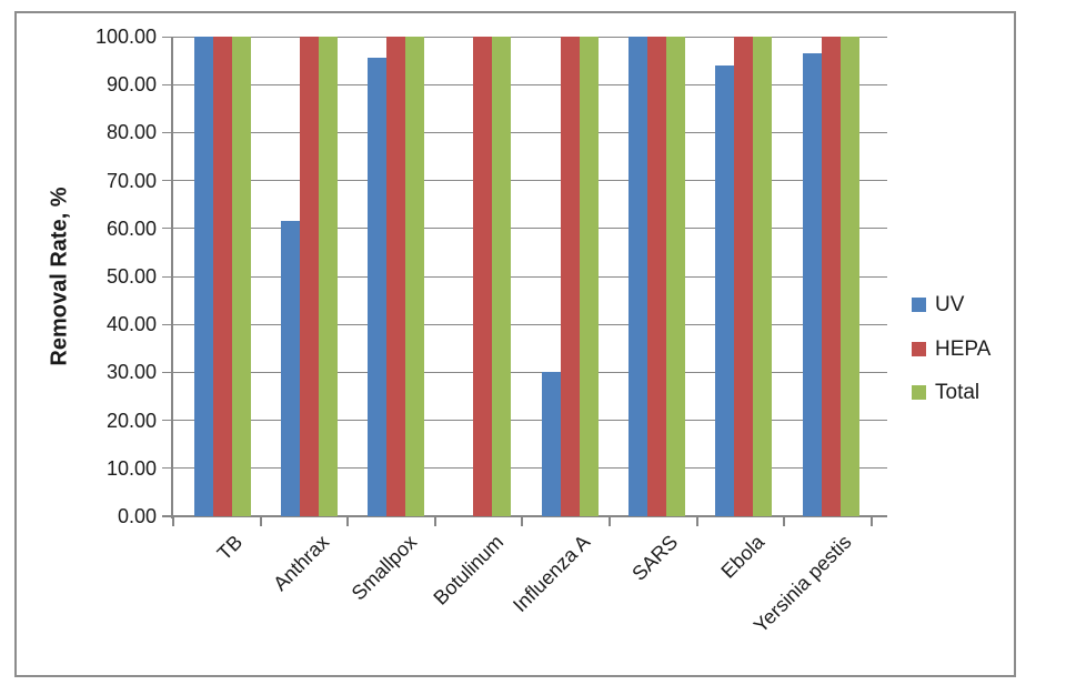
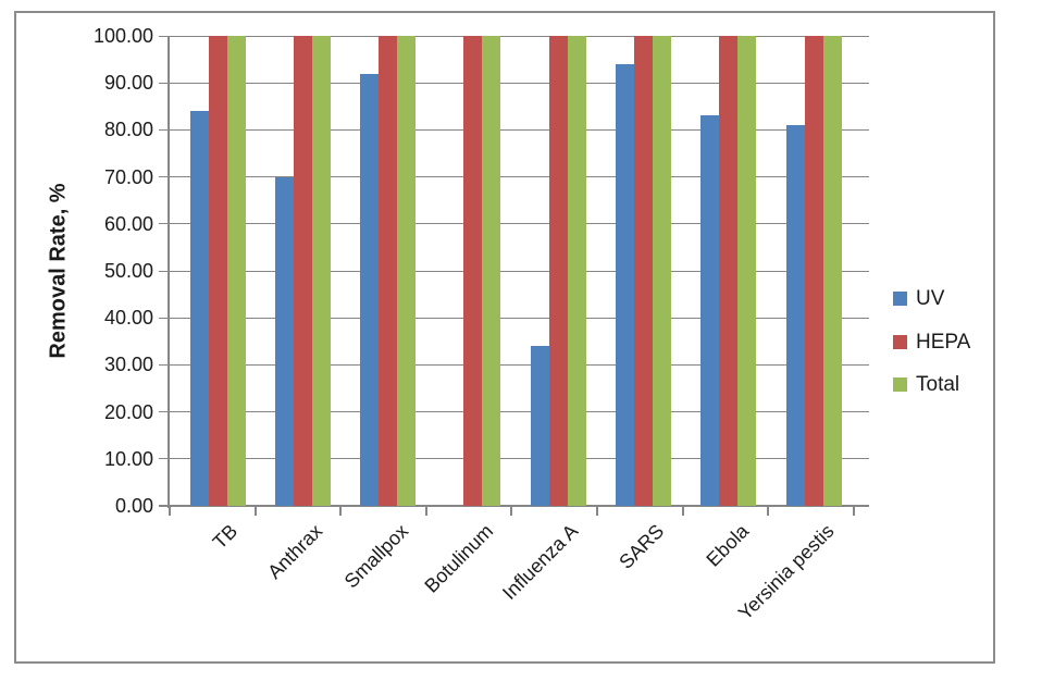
UV/TB: 100 -> 84
UV/Anthrax: 62 -> 70
UV/Smallpox: 96 -> 92
UV/Influenza A: 30 -> 34
UV/SARS: 100 -> 94
UV/Ebola: 94 -> 83
UV/Yersinia pestis: 96 -> 81
